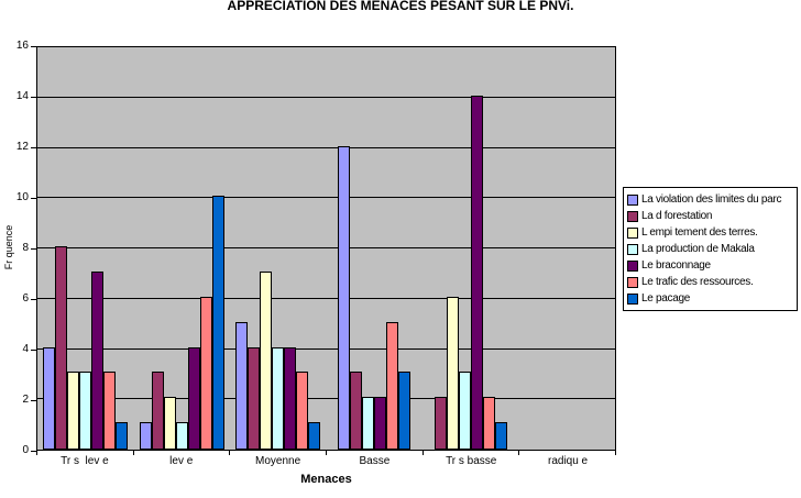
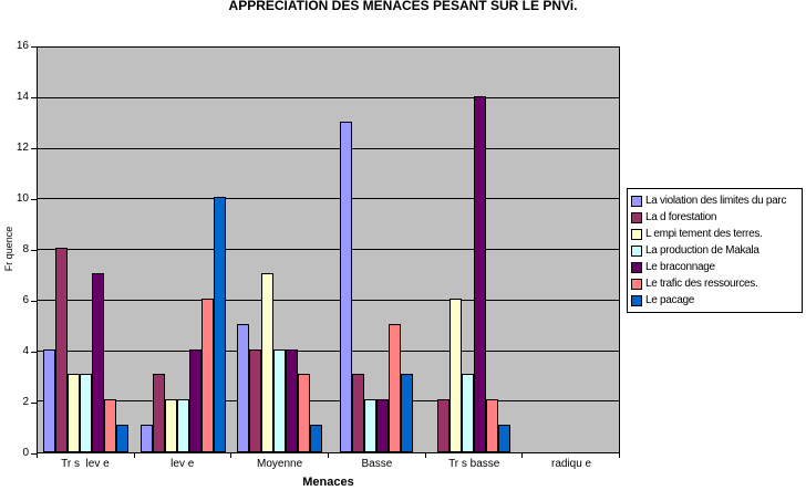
Le trafic des ressources./Tr s lev e: 3 -> 2
La production de Makala/lev e: 1 -> 2
La violation des limites du parc/Basse: 12 -> 13
